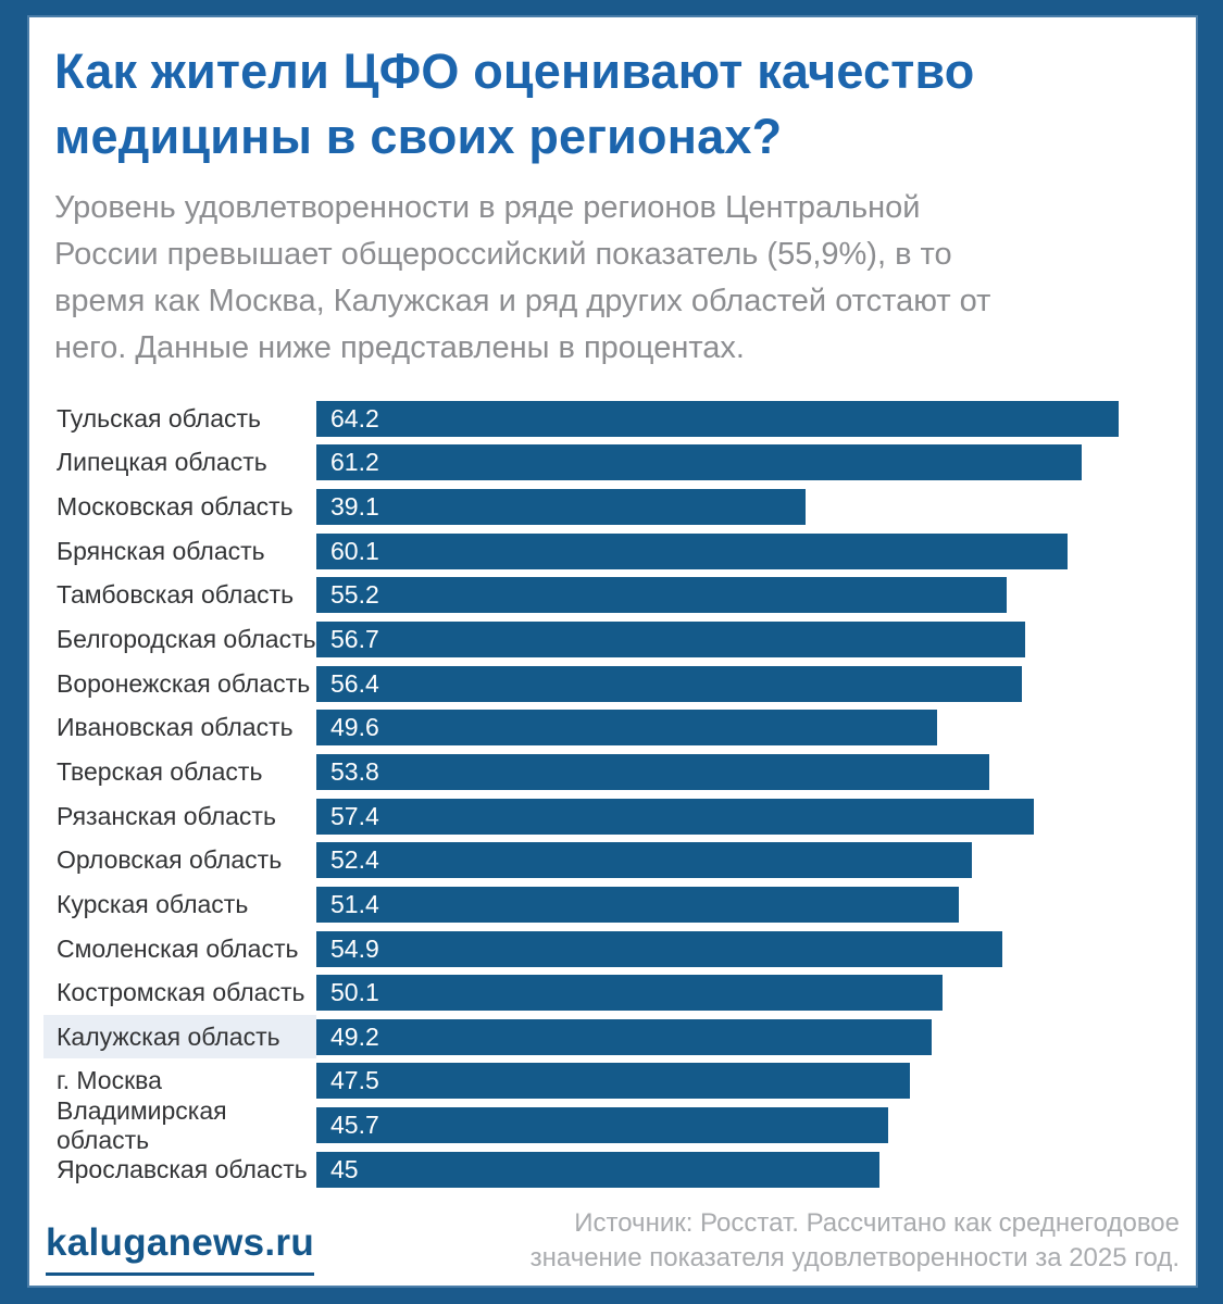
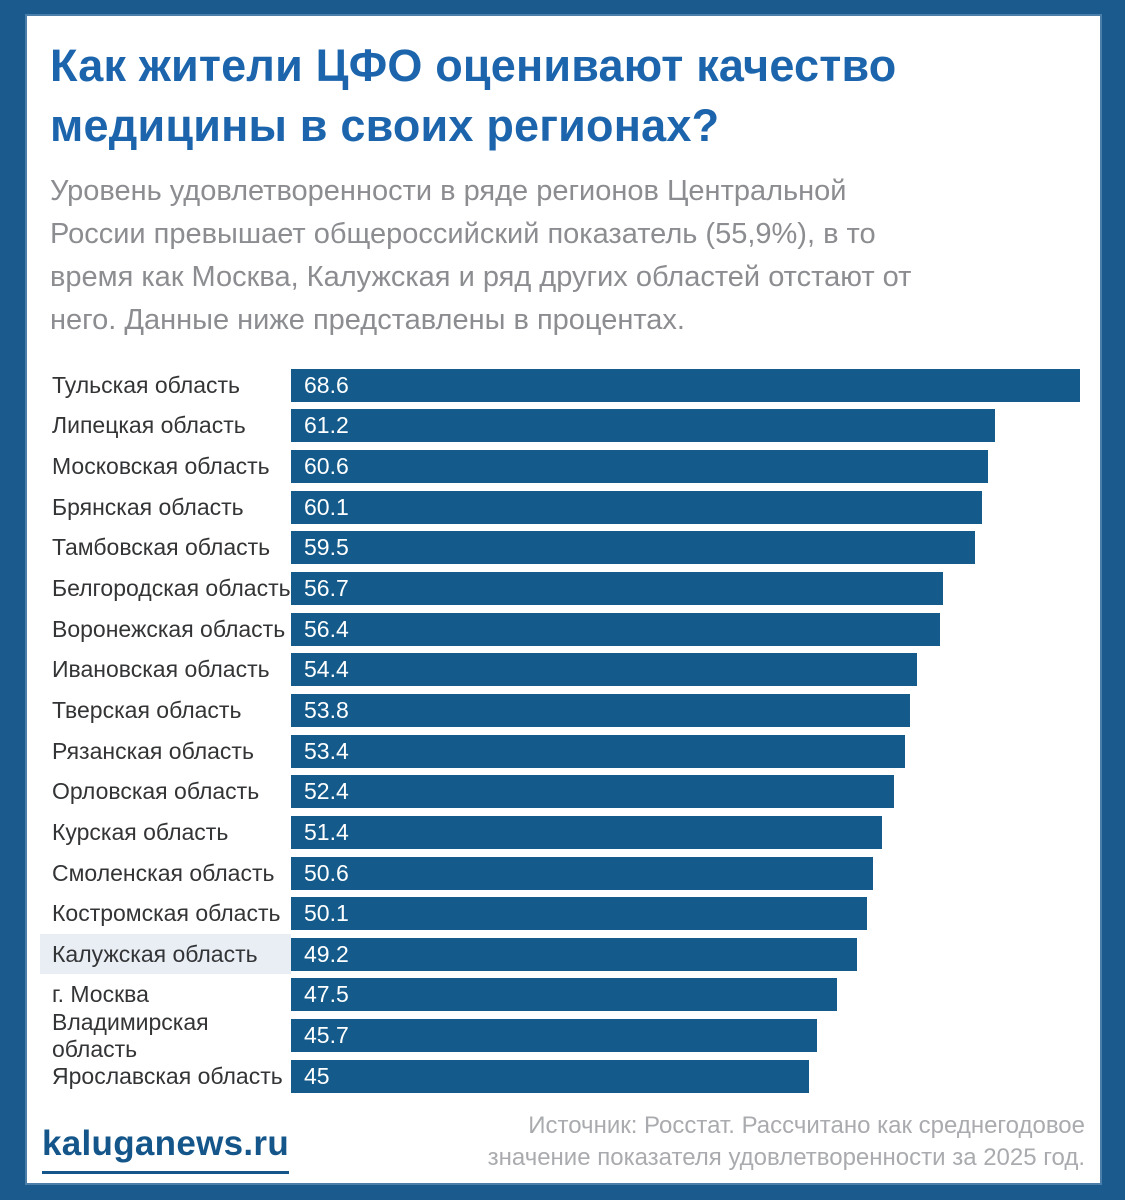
Тульская область: 64.2 -> 68.6
Московская область: 39.1 -> 60.6
Тамбовская область: 55.2 -> 59.5
Ивановская область: 49.6 -> 54.4
Рязанская область: 57.4 -> 53.4
Смоленская область: 54.9 -> 50.6
